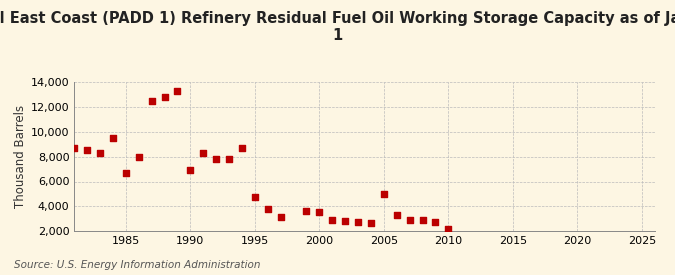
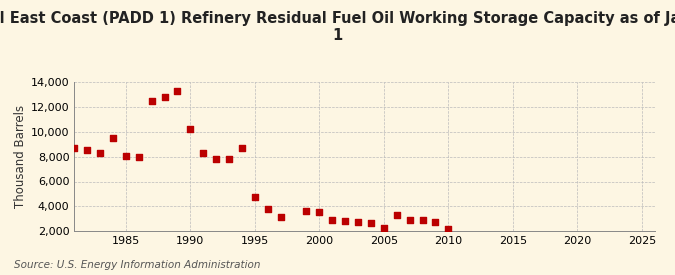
1985: 6,700 -> 8,100
1990: 6,900 -> 10,200
2005: 5,000 -> 2,200
